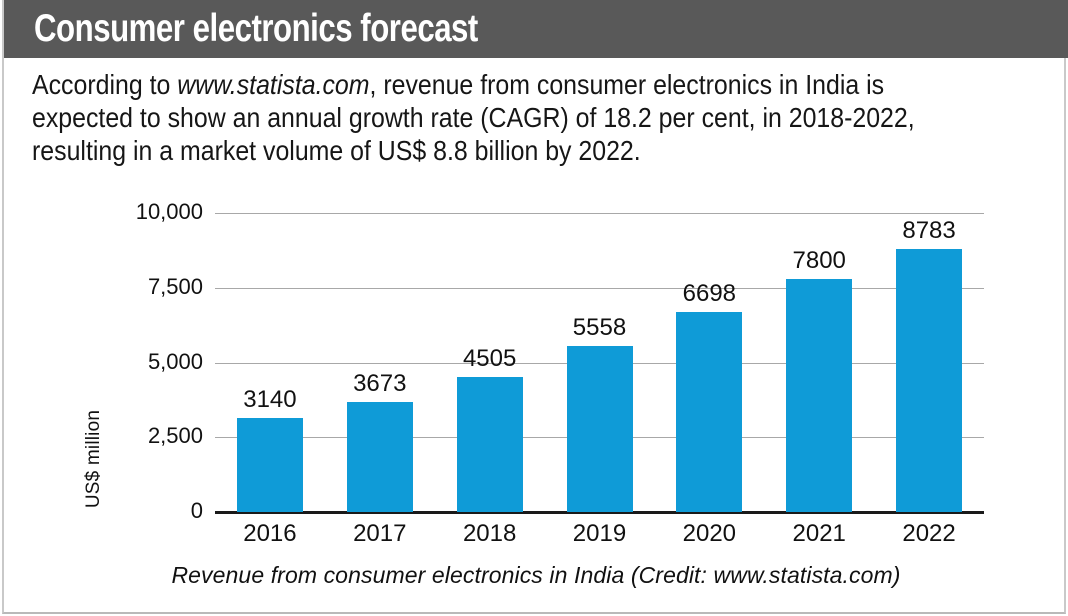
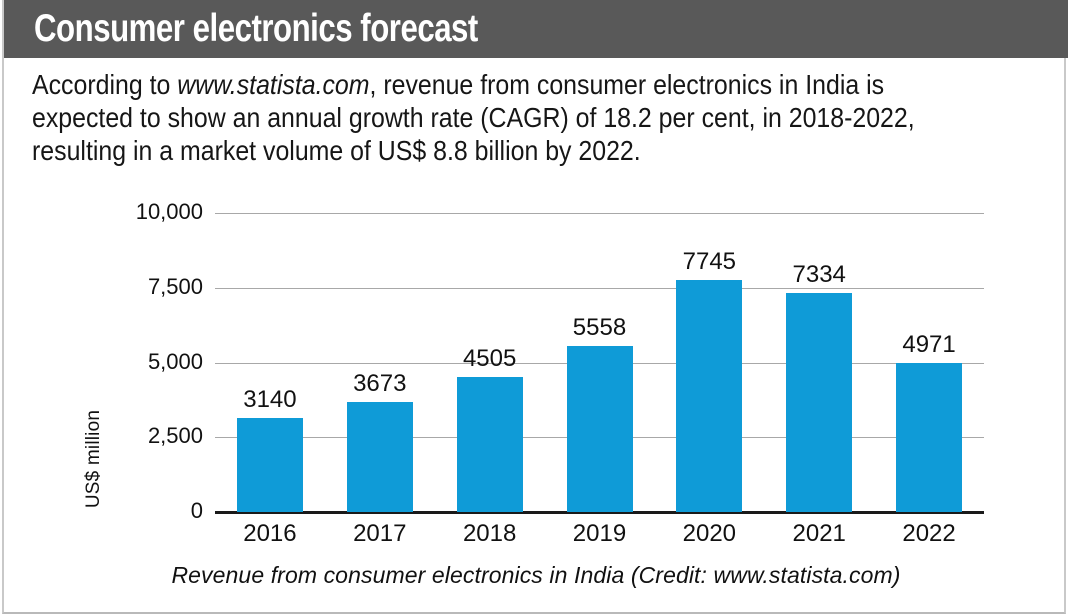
2020: 6698 -> 7745
2021: 7800 -> 7334
2022: 8783 -> 4971
